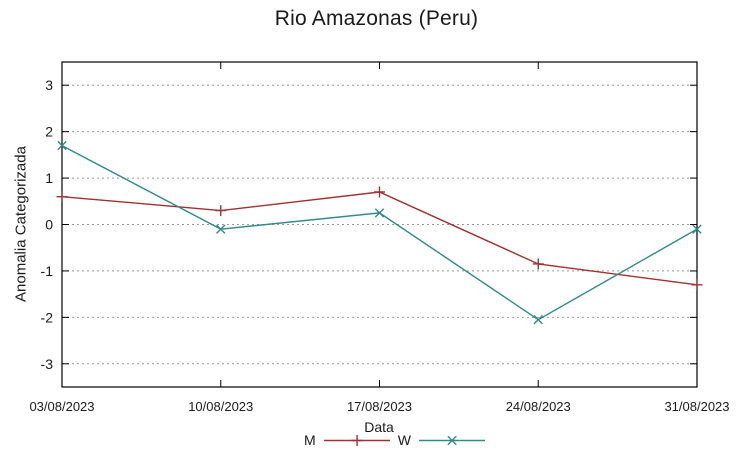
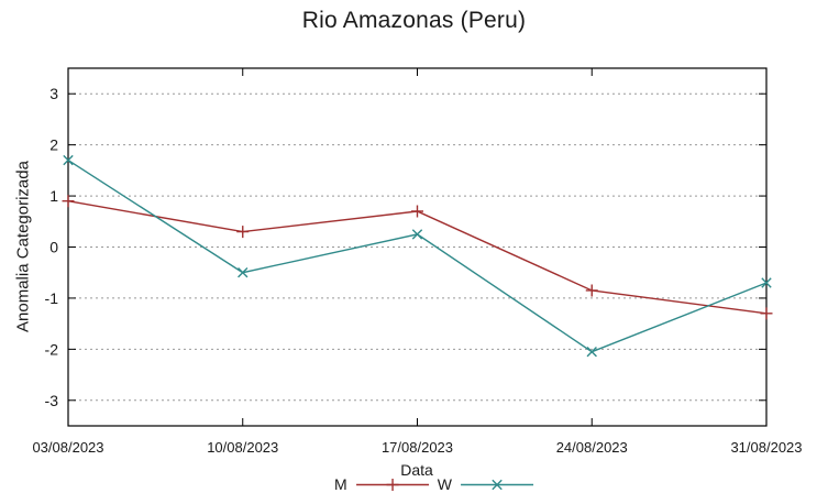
M/03/08/2023: 0.6 -> 0.9
W/10/08/2023: -0.1 -> -0.5
W/31/08/2023: -0.1 -> -0.7
